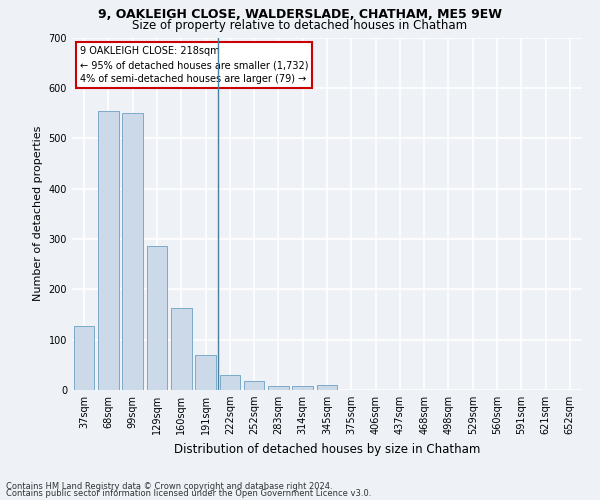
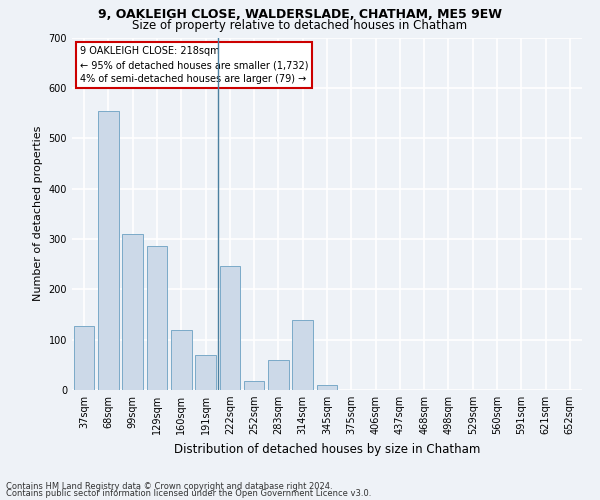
99sqm: 550 -> 310
160sqm: 163 -> 120
222sqm: 29 -> 246
283sqm: 8 -> 60
314sqm: 8 -> 140
